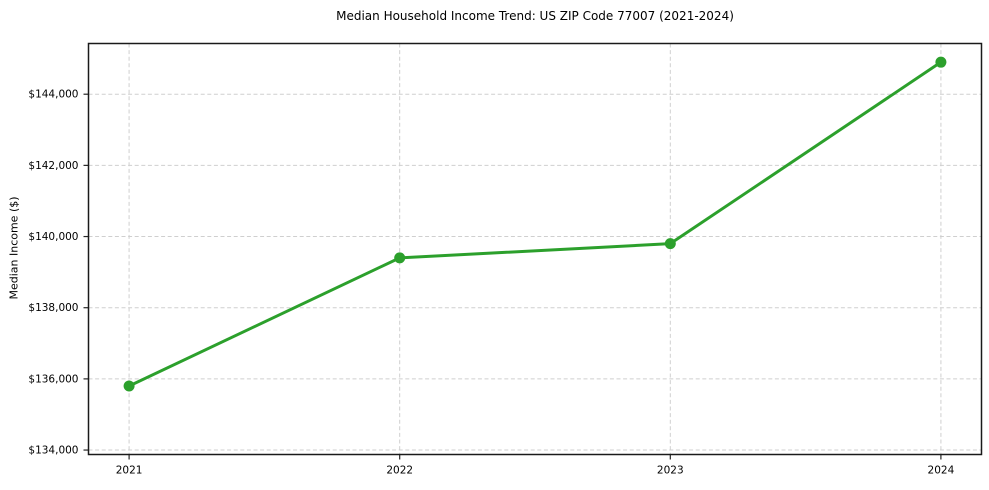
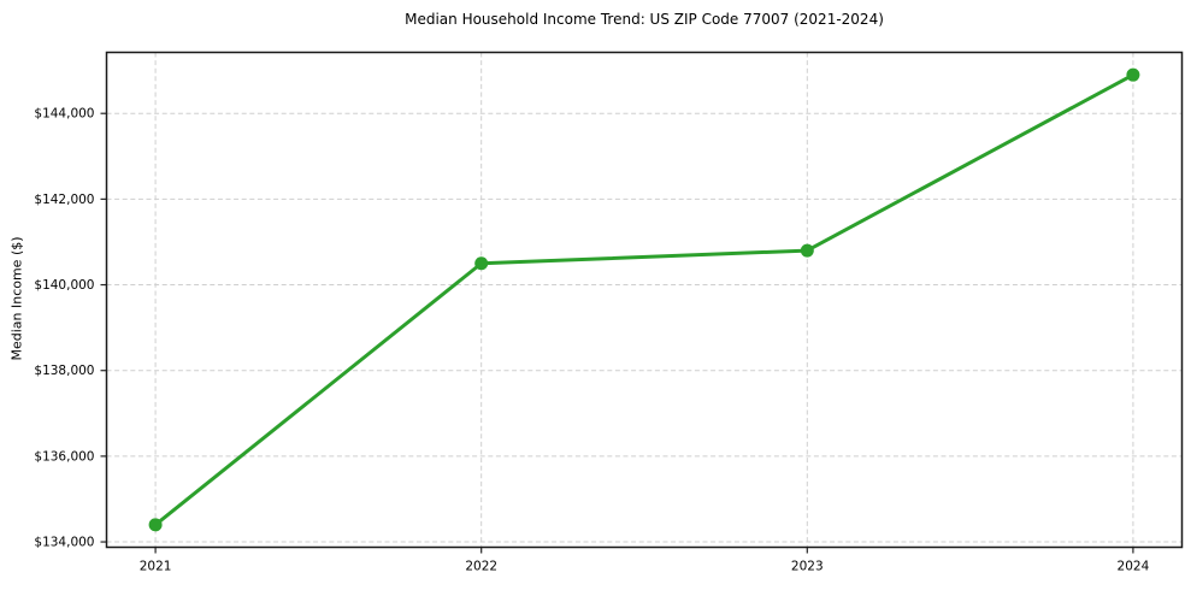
2021: $135800 -> $134400
2022: $139400 -> $140500
2023: $139800 -> $140800
